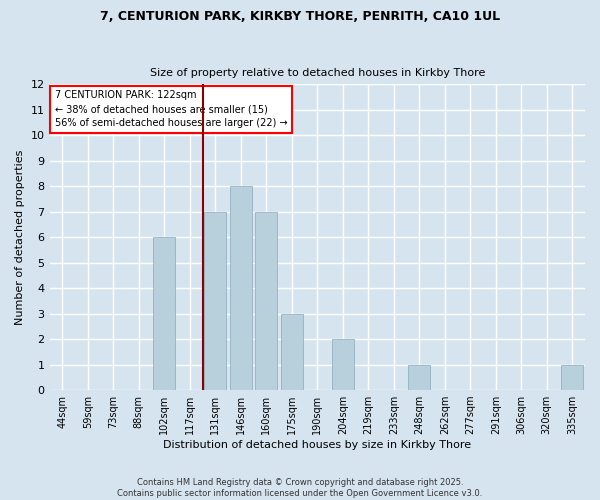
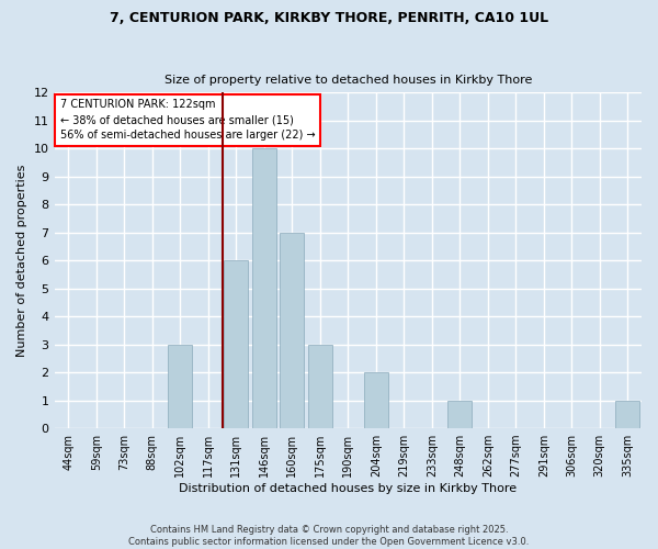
102sqm: 6 -> 3
131sqm: 7 -> 6
146sqm: 8 -> 10
